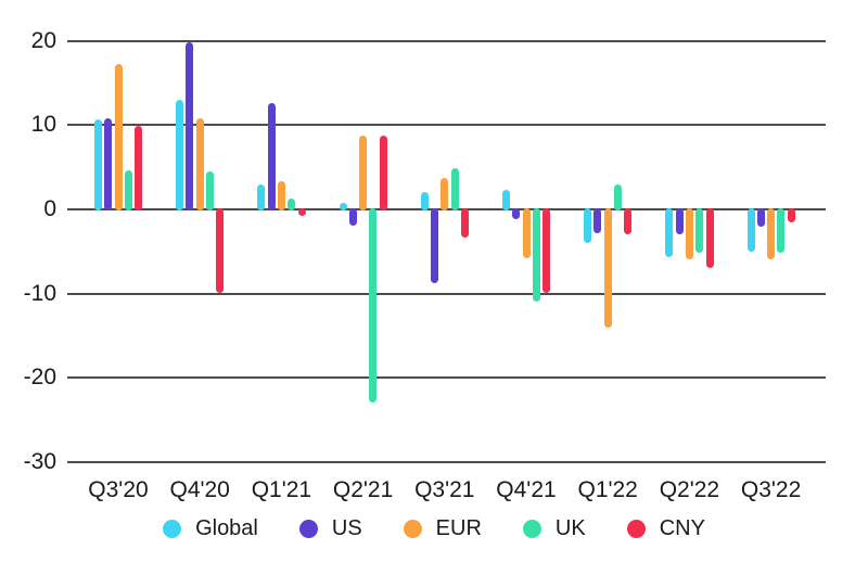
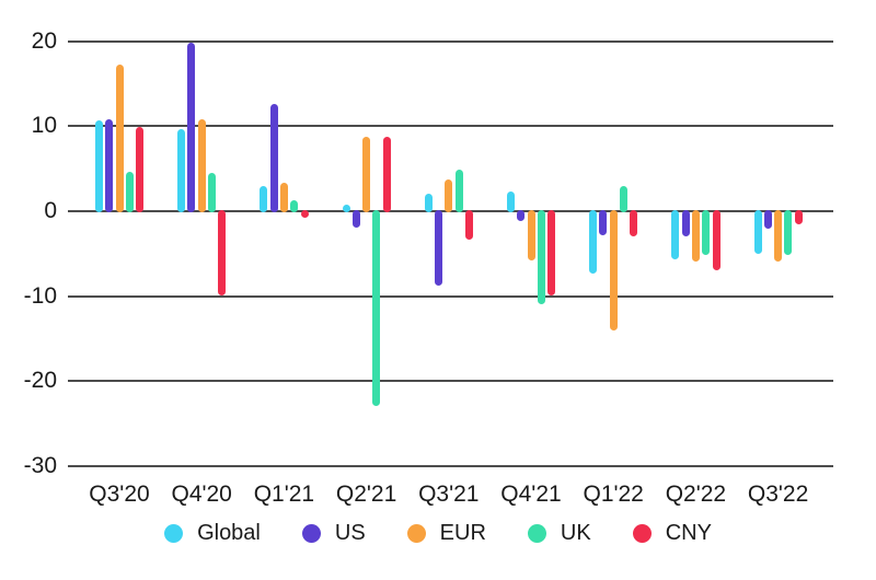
Global/Q4'20: 13 -> 10
Global/Q1'22: -4 -> -7
